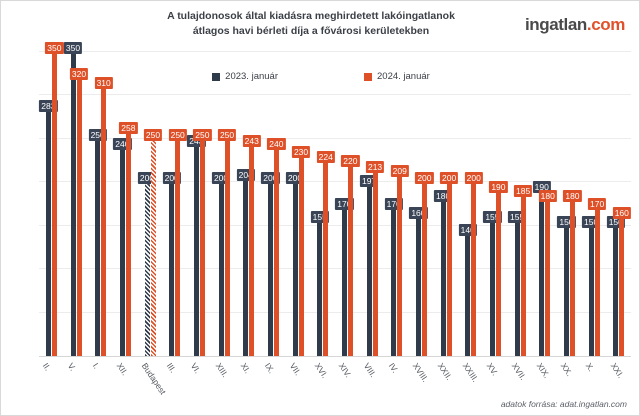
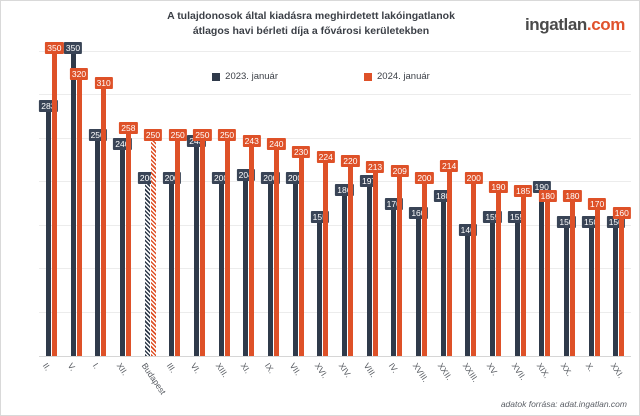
2023. január/XIV.: 170 -> 186
2024. január/XXII.: 200 -> 214
